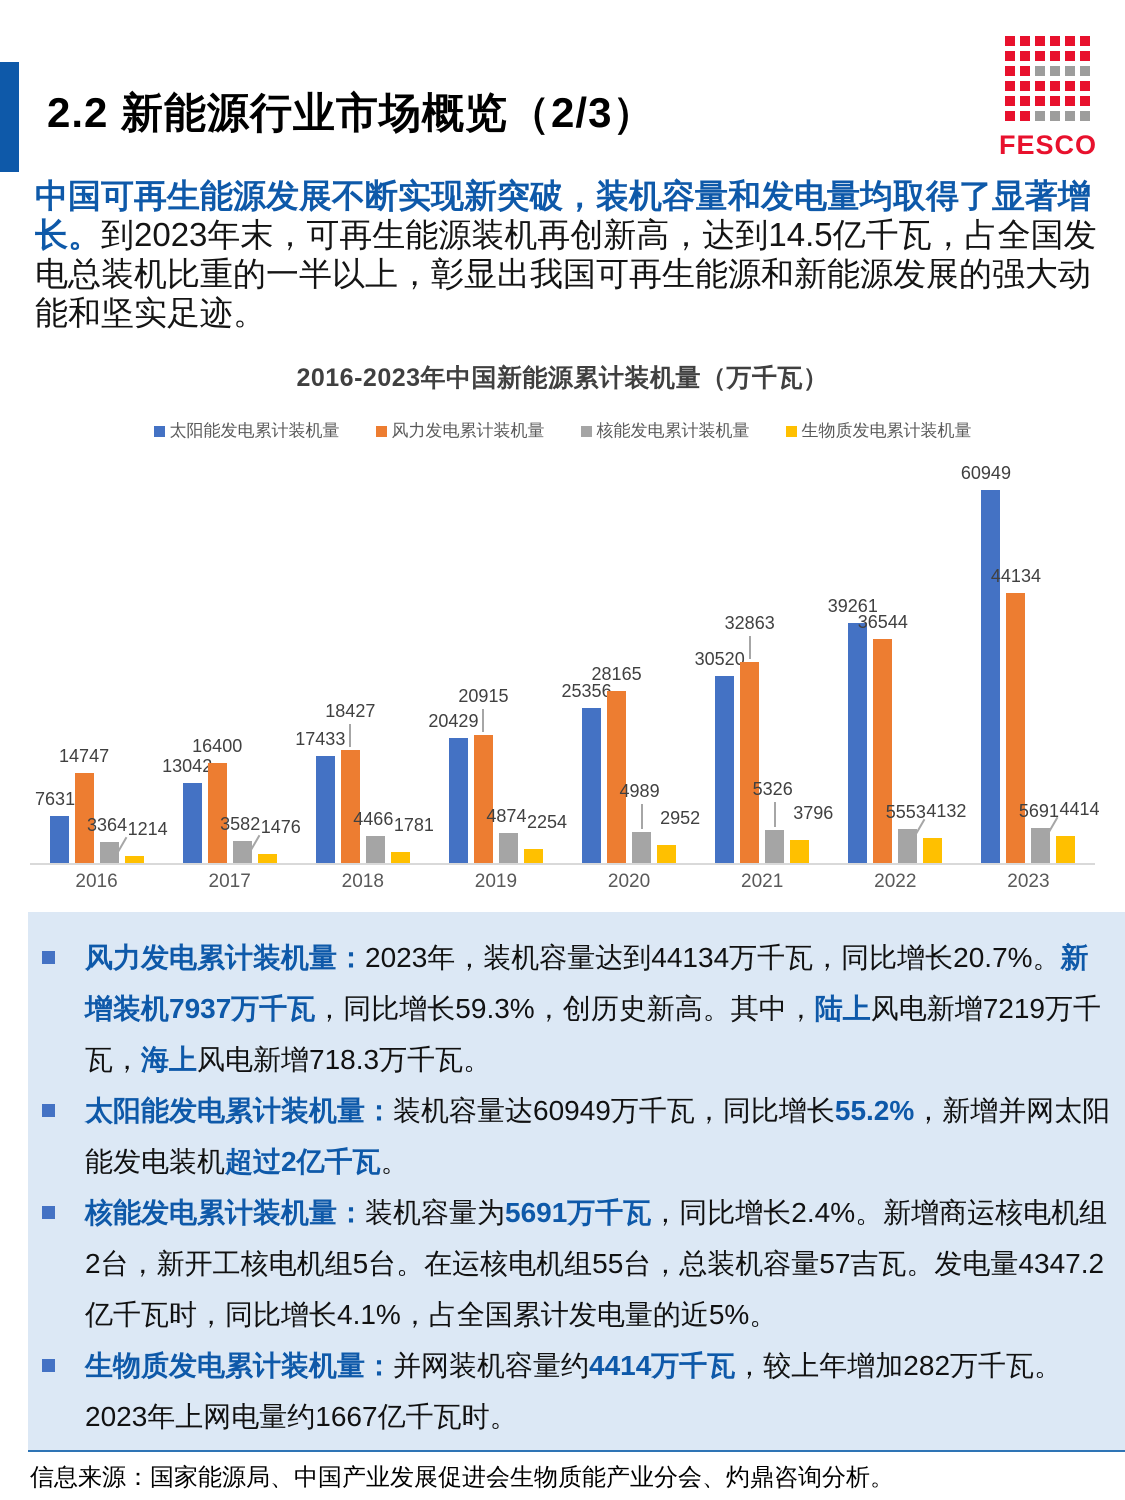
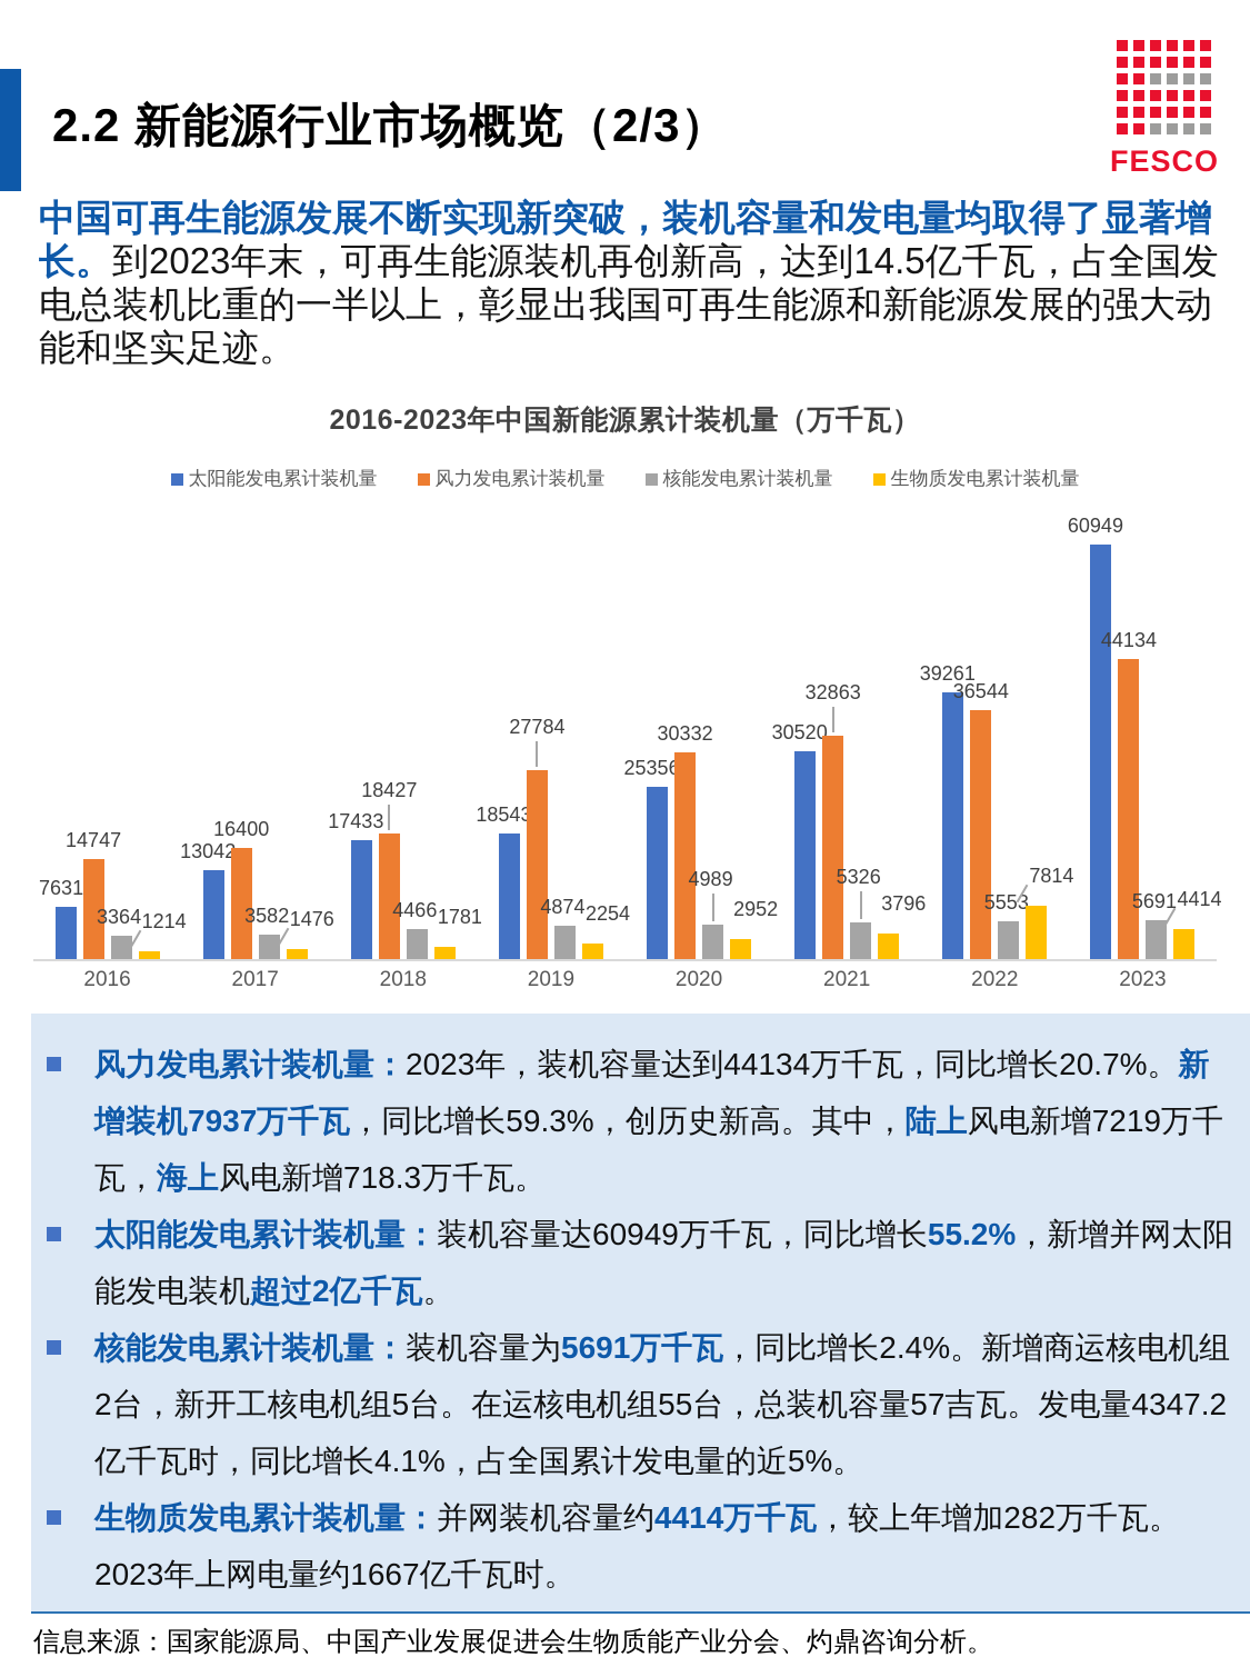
太阳能发电累计装机量/2019: 20429 -> 18543
风力发电累计装机量/2019: 20915 -> 27784
风力发电累计装机量/2020: 28165 -> 30332
生物质发电累计装机量/2022: 4132 -> 7814
